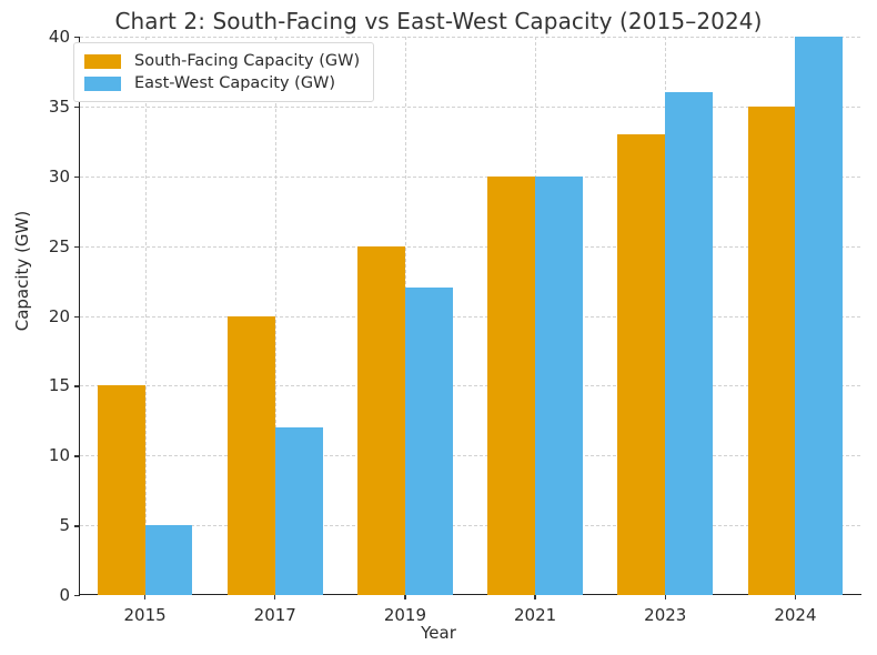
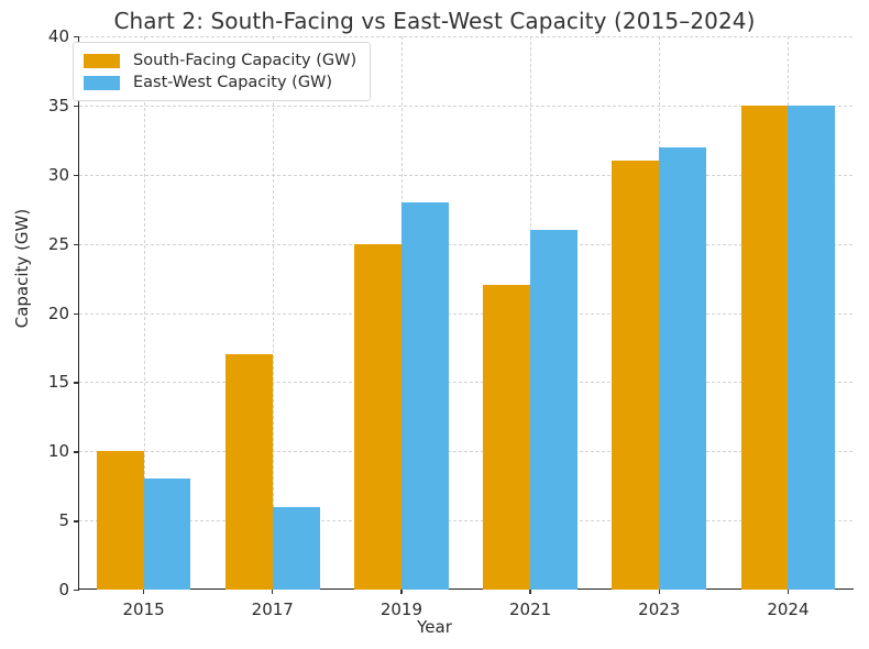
South-Facing Capacity (GW)/2015: 15 -> 10
East-West Capacity (GW)/2015: 5 -> 8
South-Facing Capacity (GW)/2017: 20 -> 17
East-West Capacity (GW)/2017: 12 -> 6
East-West Capacity (GW)/2019: 22 -> 28
South-Facing Capacity (GW)/2021: 30 -> 22
East-West Capacity (GW)/2021: 30 -> 26
South-Facing Capacity (GW)/2023: 33 -> 31
East-West Capacity (GW)/2023: 36 -> 32
East-West Capacity (GW)/2024: 40 -> 35
